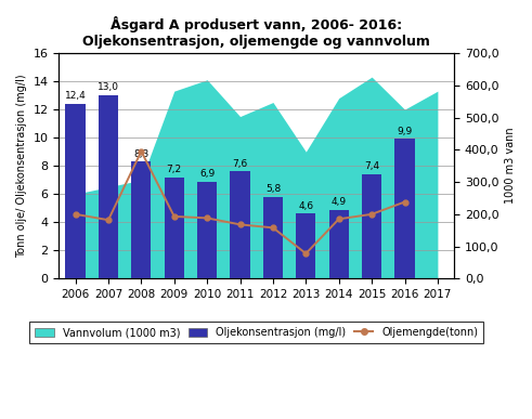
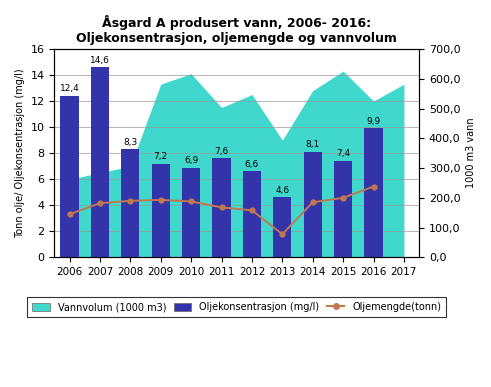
Oljemengde(tonn)/2006: 200 -> 145
Oljekonsentrasjon (mg/l)/2007: 13,0 -> 14,6
Oljemengde(tonn)/2008: 395 -> 190
Oljekonsentrasjon (mg/l)/2012: 5,8 -> 6,6
Oljekonsentrasjon (mg/l)/2014: 4,9 -> 8,1
